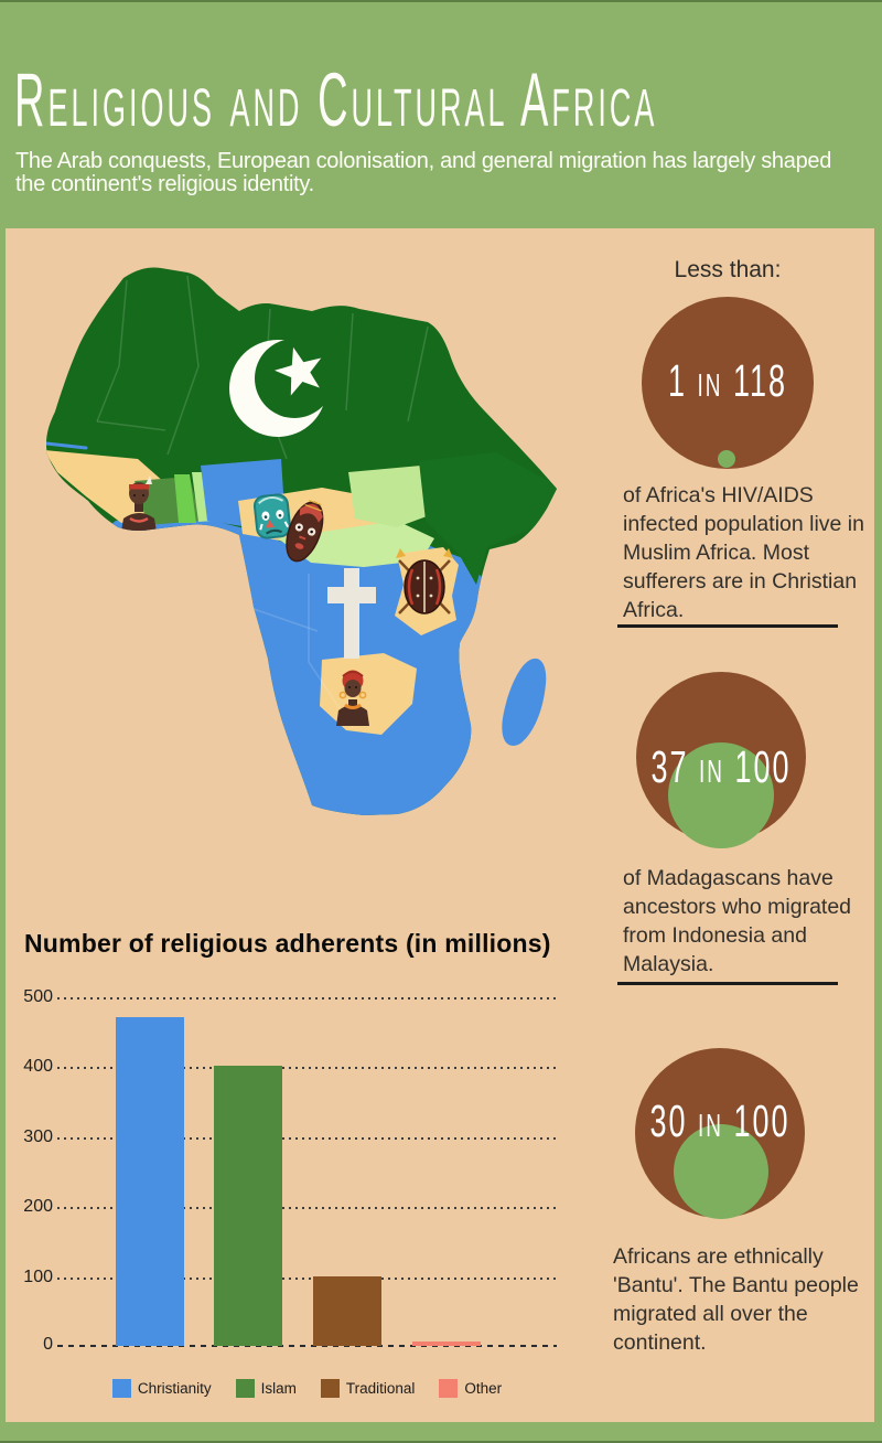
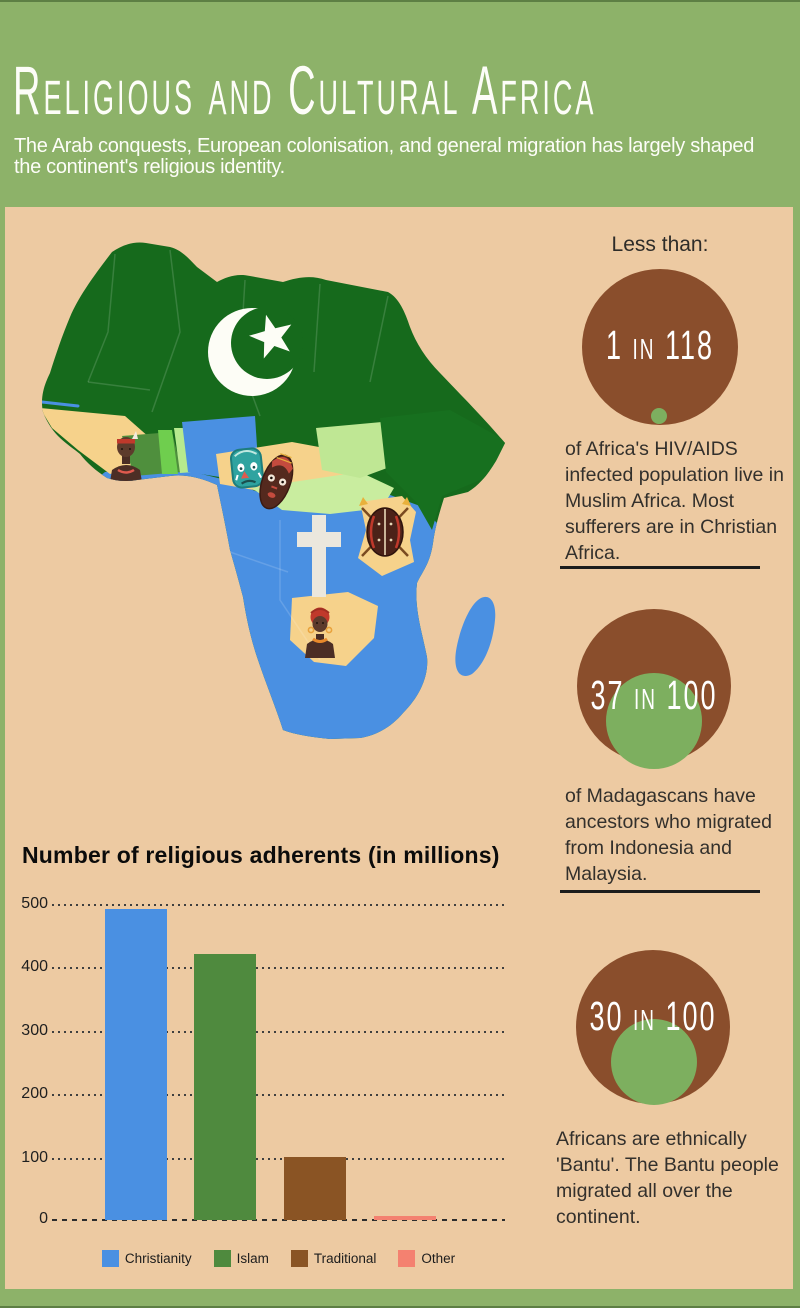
Christianity: 470 -> 490
Islam: 400 -> 420
